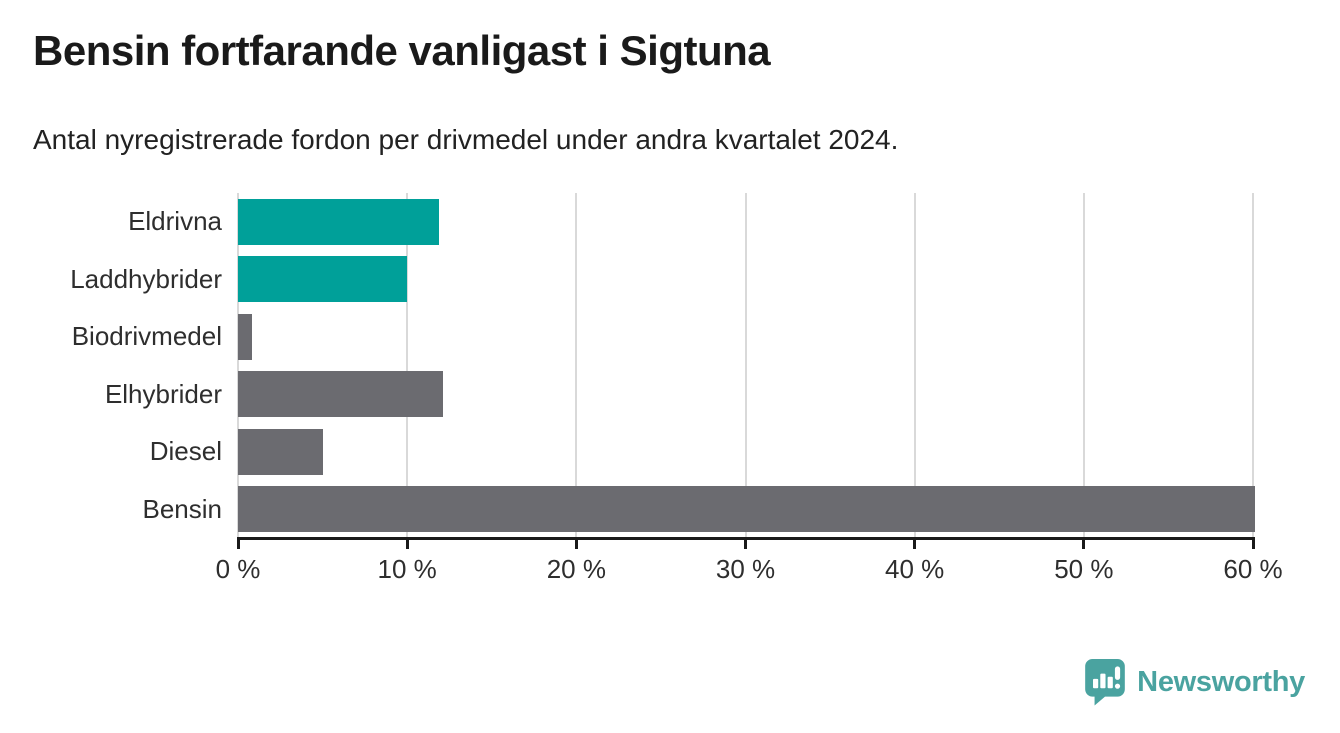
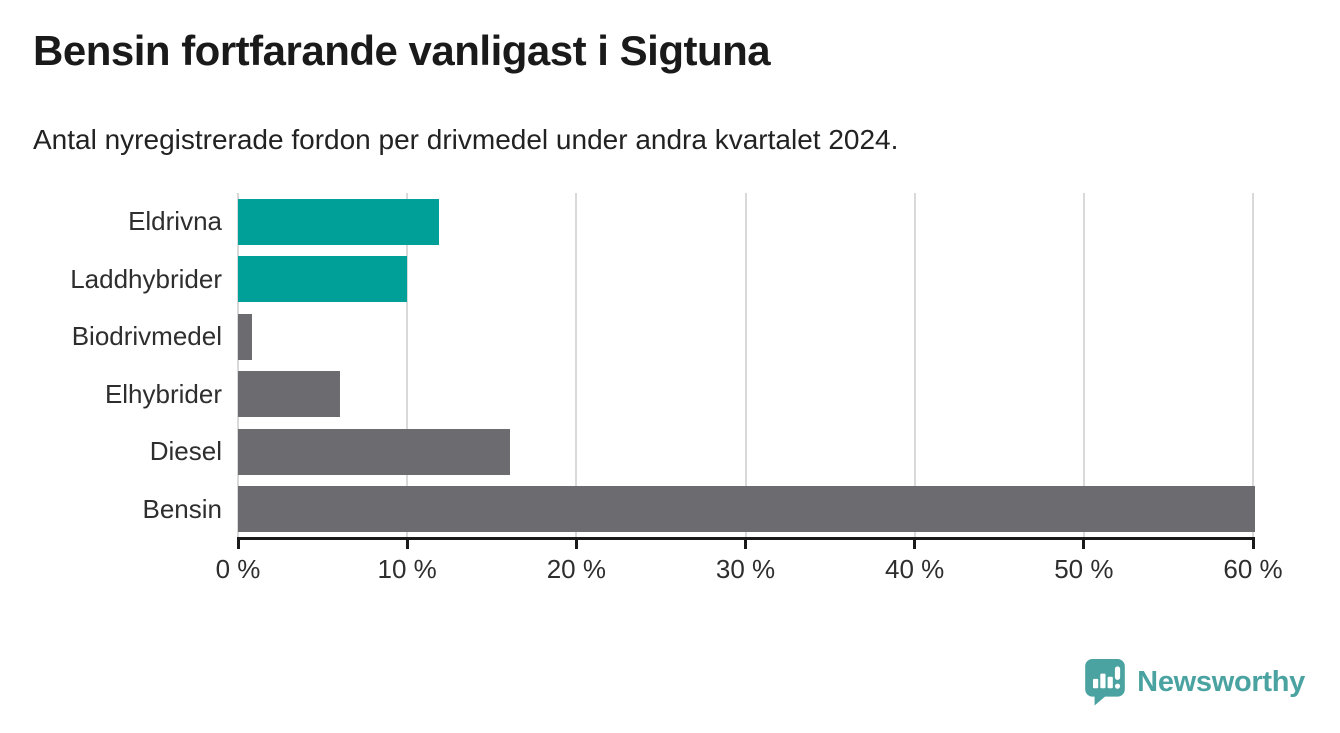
Elhybrider: 12.1% -> 6.0%
Diesel: 5.0% -> 16.1%
